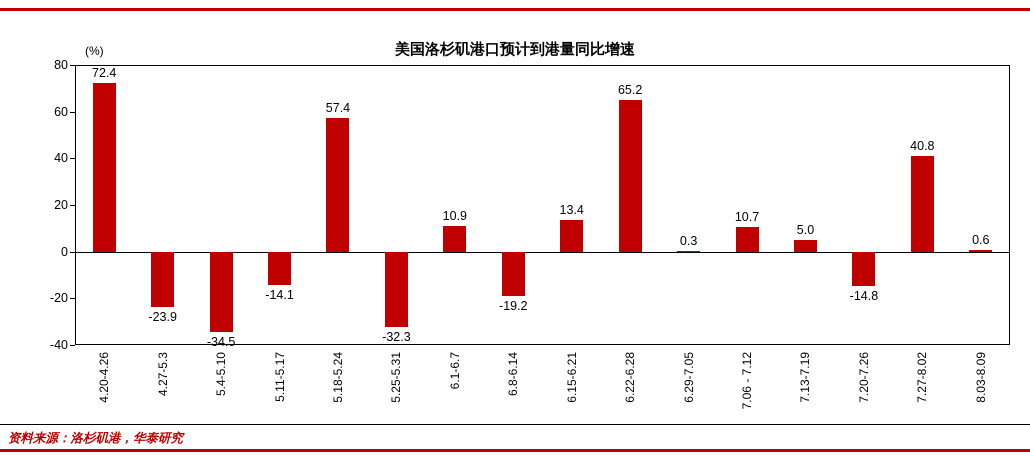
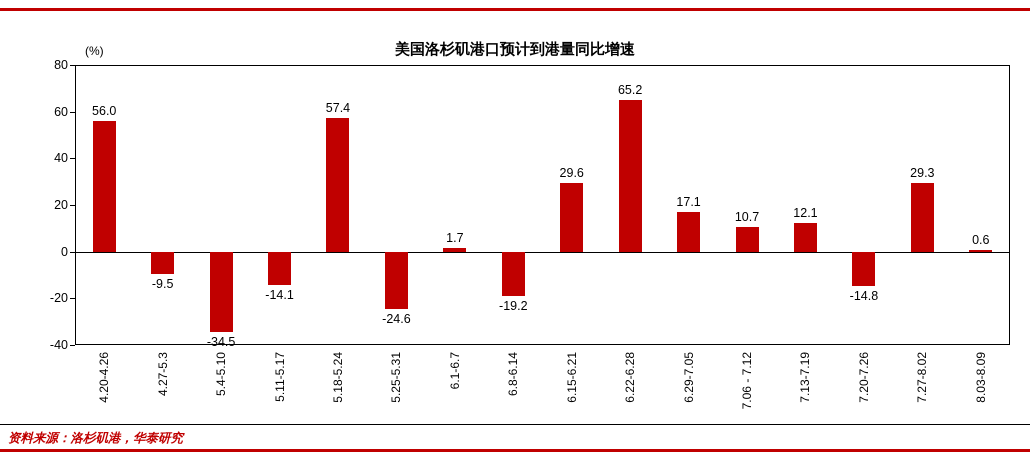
4.20-4.26: 72.4 -> 56.0
4.27-5.3: -23.9 -> -9.5
5.25-5.31: -32.3 -> -24.6
6.1-6.7: 10.9 -> 1.7
6.15-6.21: 13.4 -> 29.6
6.29-7.05: 0.3 -> 17.1
7.13-7.19: 5.0 -> 12.1
7.27-8.02: 40.8 -> 29.3
